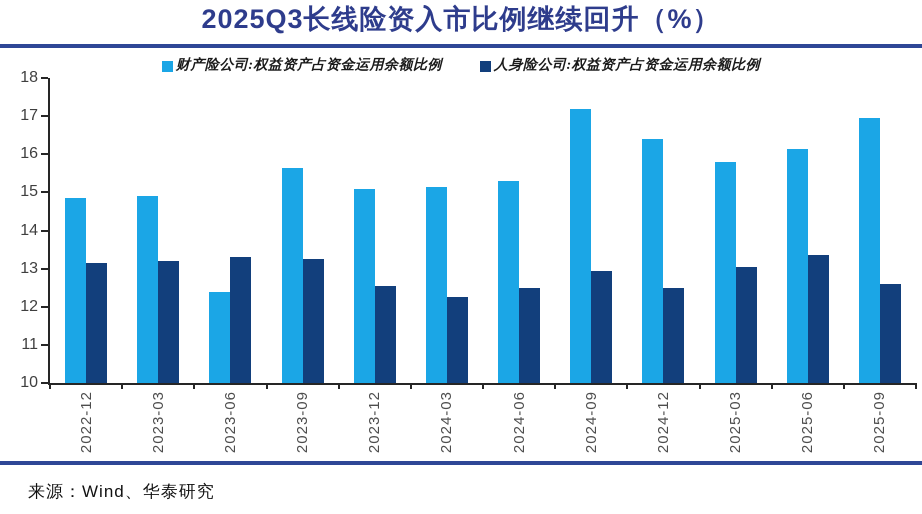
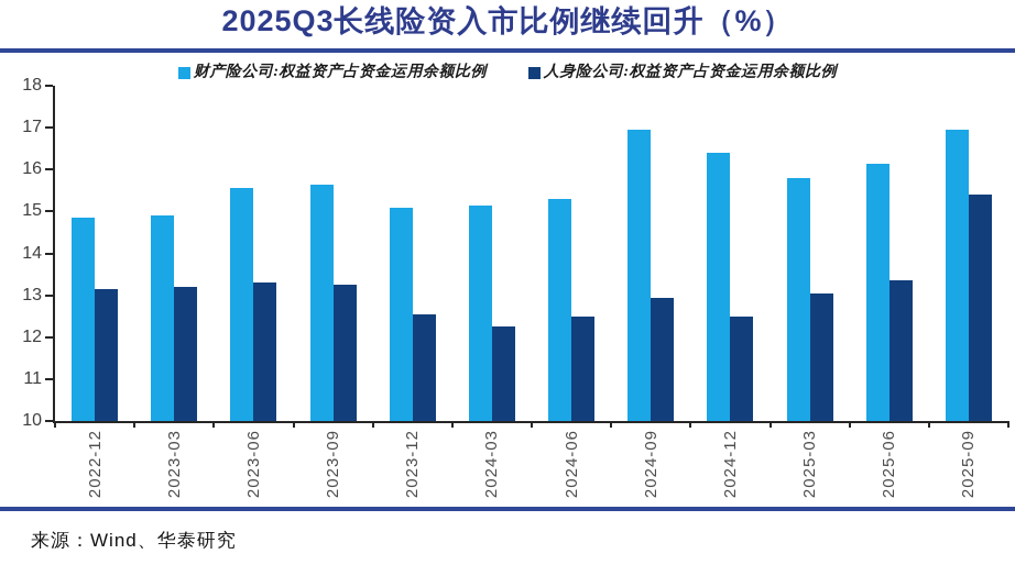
财产险公司:权益资产占资金运用余额比例/2023-06: 12.4 -> 15.6
财产险公司:权益资产占资金运用余额比例/2024-09: 17.2 -> 16.9
人身险公司:权益资产占资金运用余额比例/2025-09: 12.6 -> 15.4
